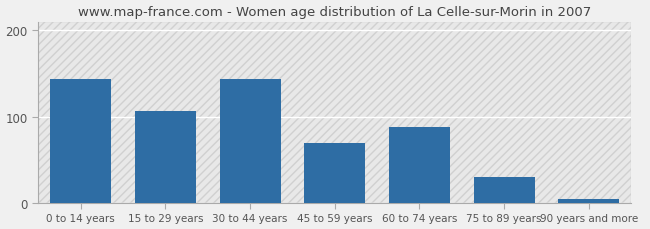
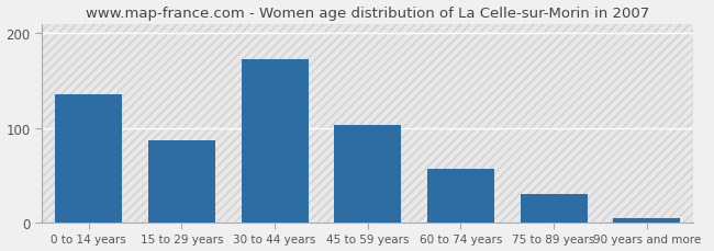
0 to 14 years: 144 -> 135
15 to 29 years: 106 -> 87
30 to 44 years: 144 -> 172
45 to 59 years: 70 -> 103
60 to 74 years: 88 -> 57
